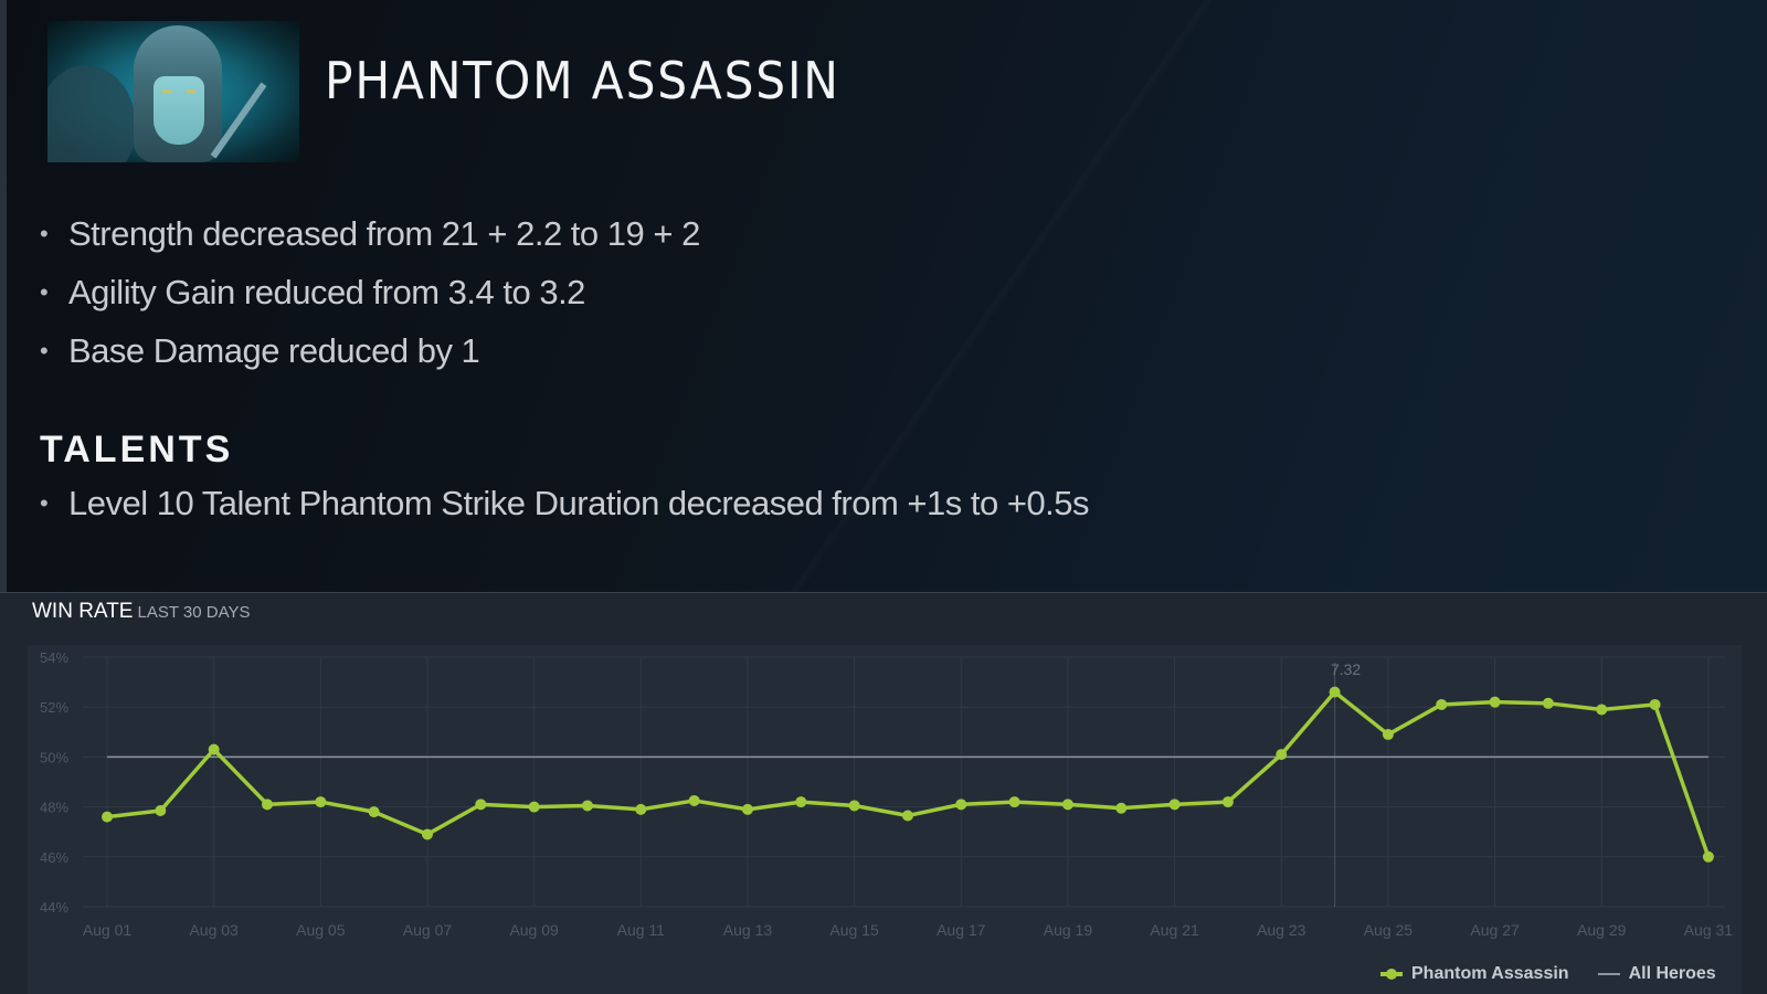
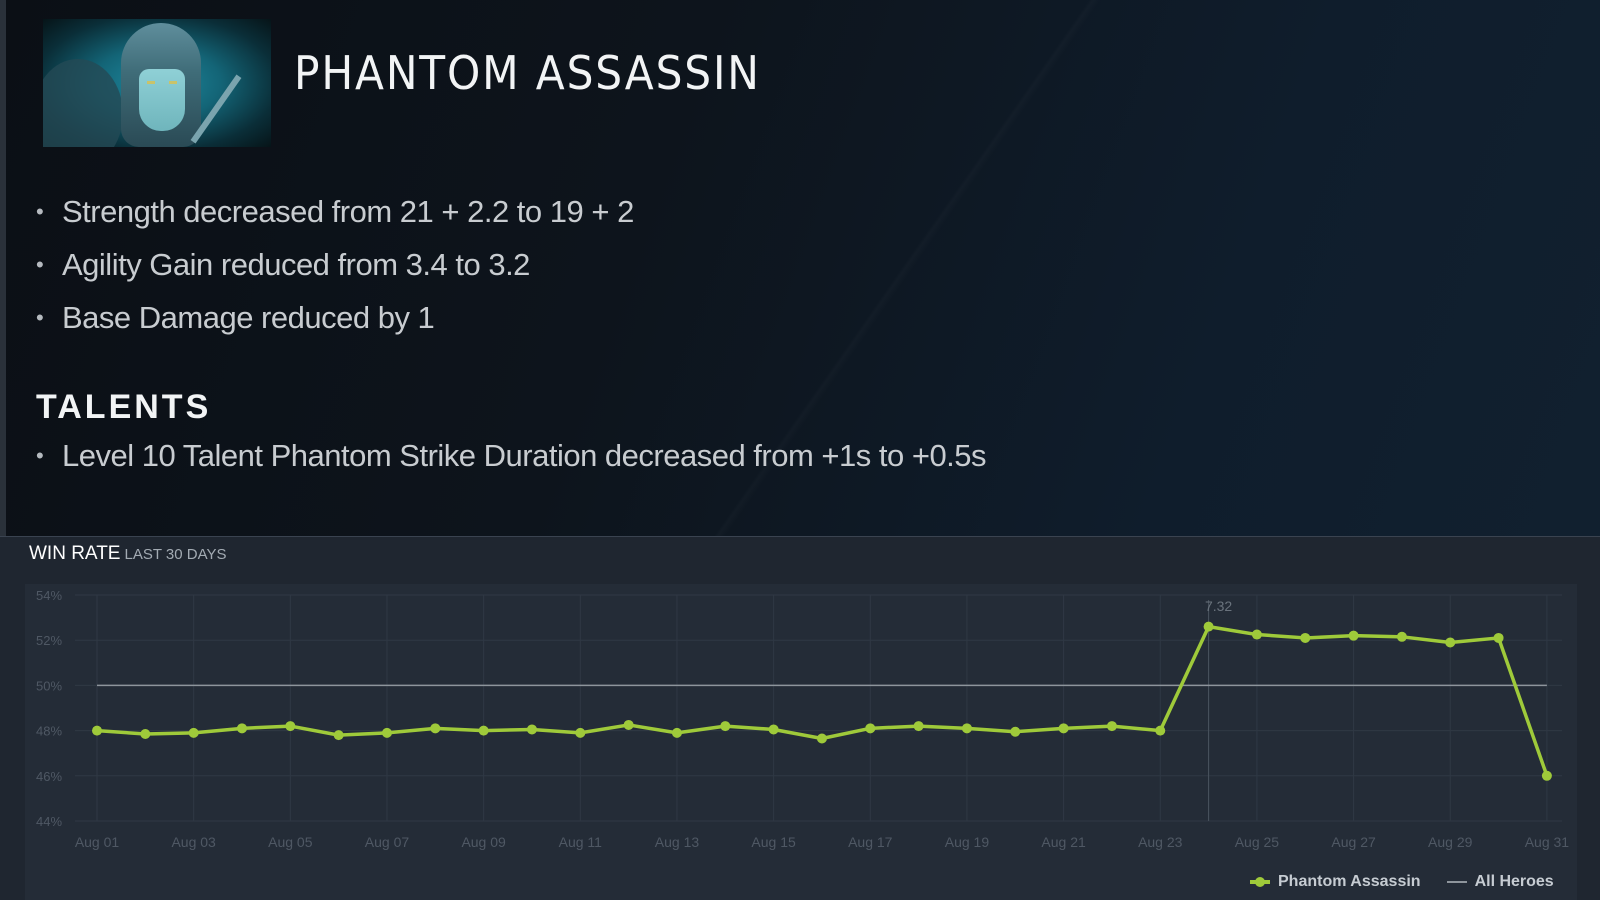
Phantom Assassin/Aug 01: 47.6% -> 48.0%
Phantom Assassin/Aug 03: 50.3% -> 47.9%
Phantom Assassin/Aug 07: 46.9% -> 47.9%
Phantom Assassin/Aug 23: 50.1% -> 48.0%
Phantom Assassin/Aug 25: 50.9% -> 52.2%
